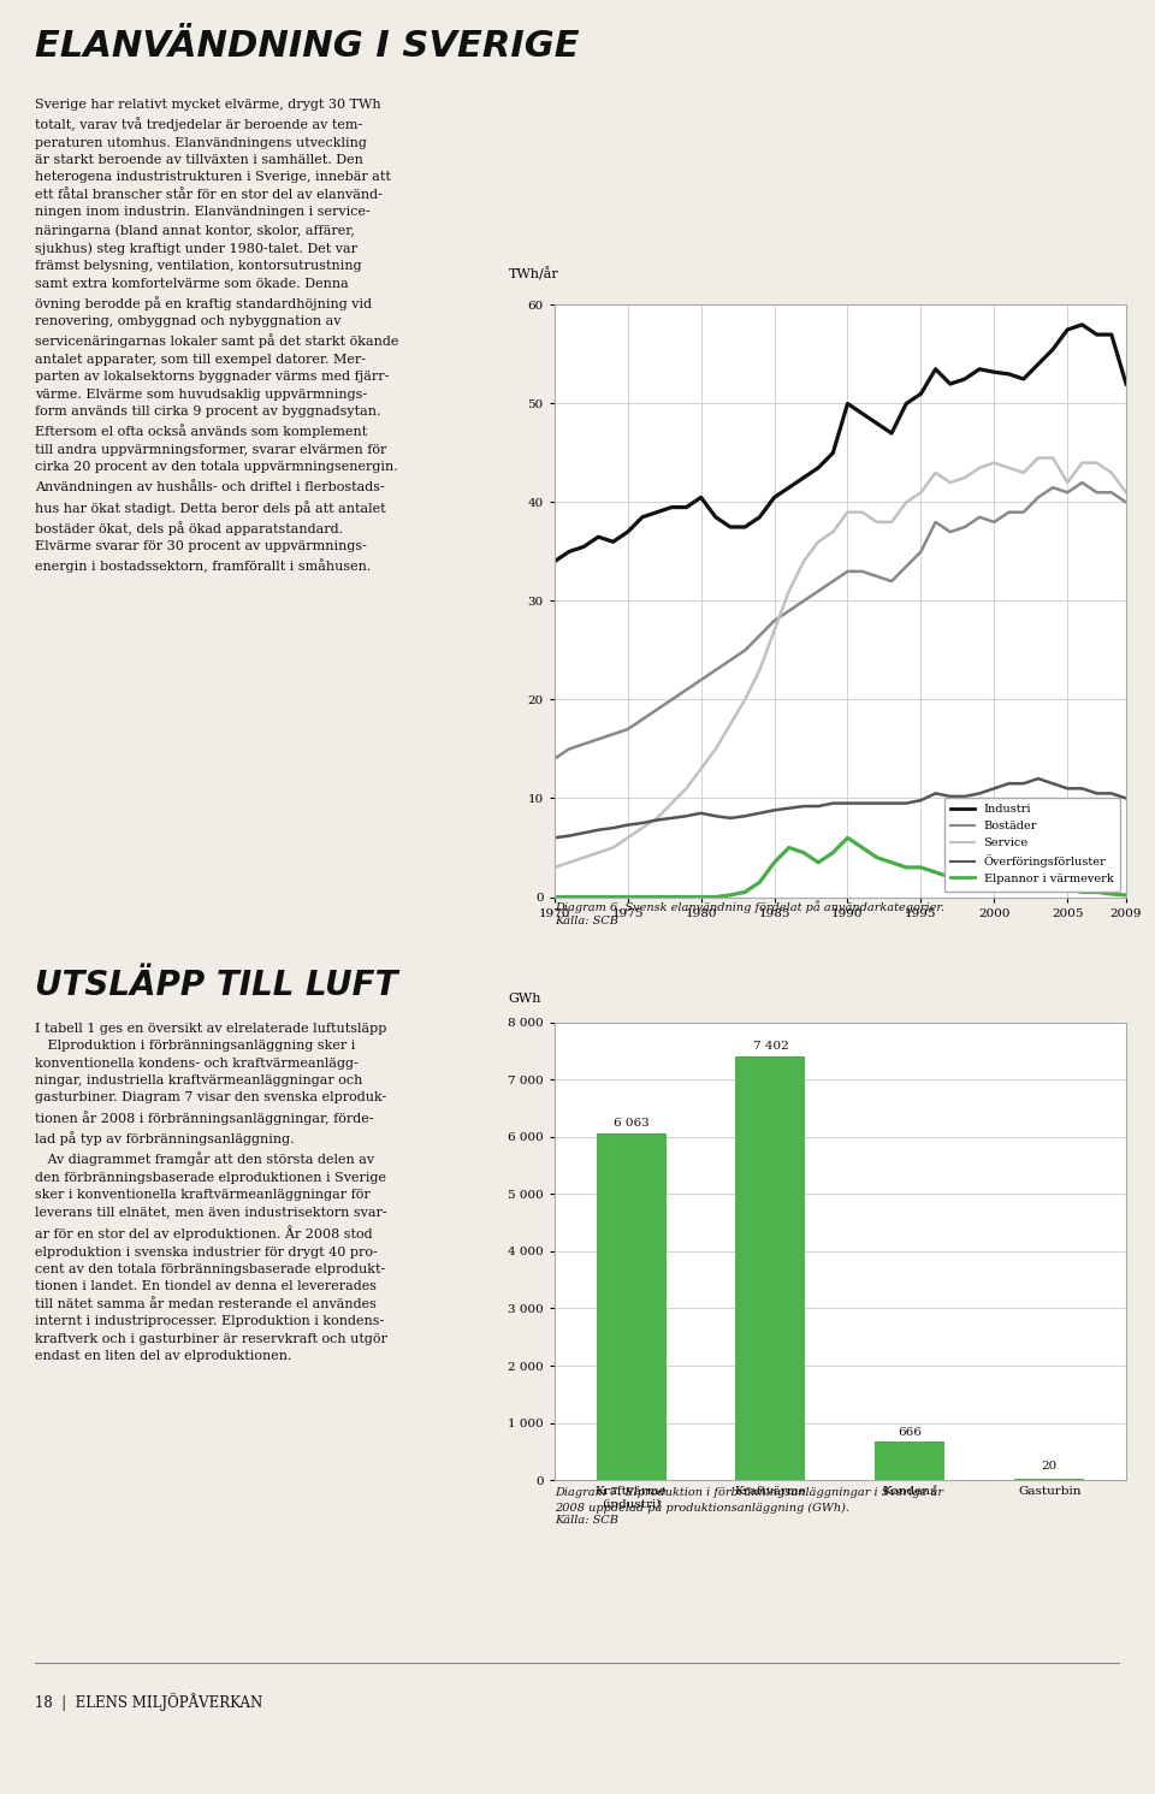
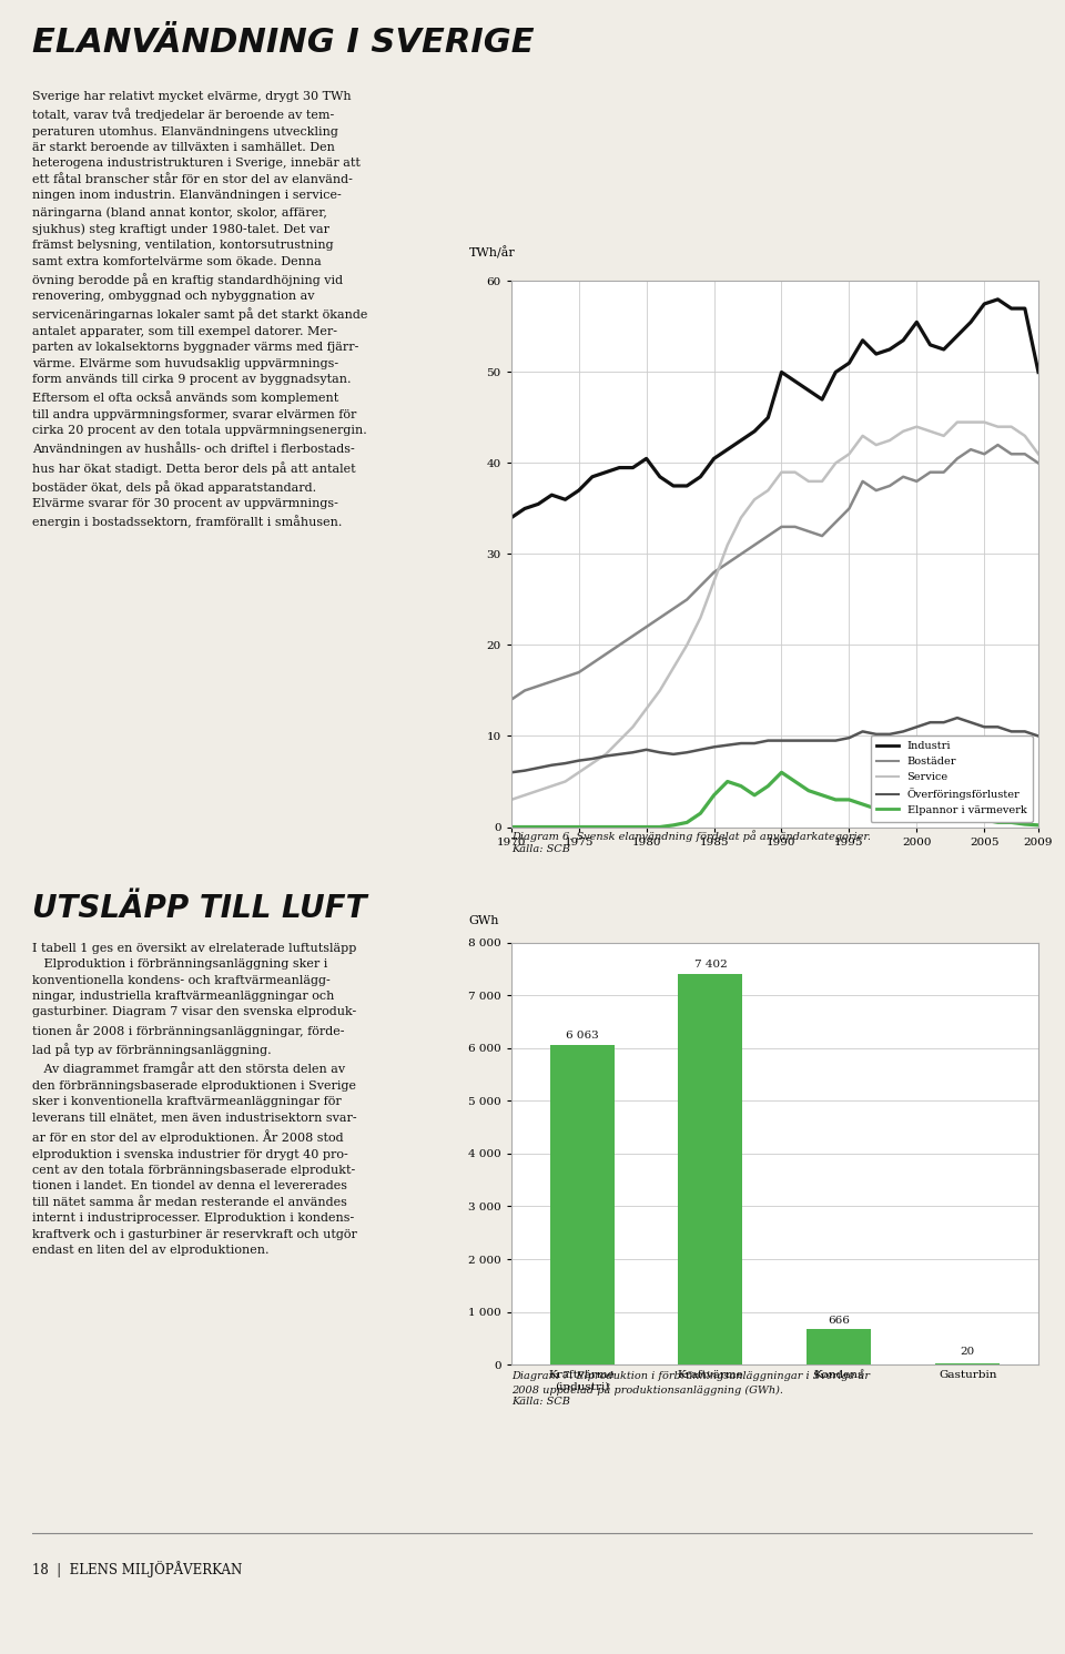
Industri/2000: 53.2 -> 55.5
Service/2005: 42.0 -> 44.5
Industri/2009: 52.0 -> 50.0
